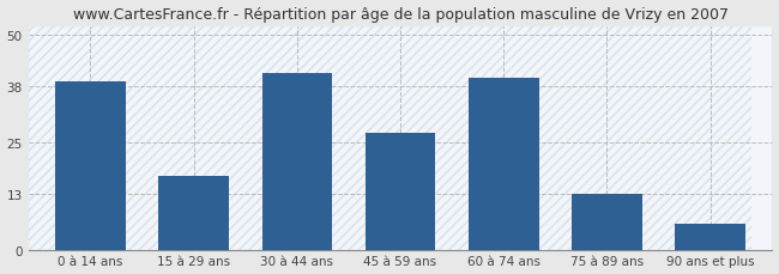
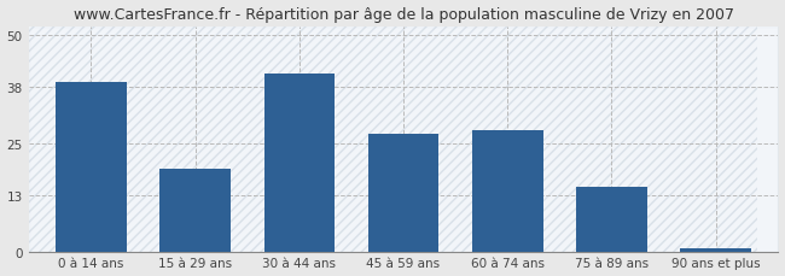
15 à 29 ans: 17.0 -> 19.0
60 à 74 ans: 40.0 -> 28.0
75 à 89 ans: 13.0 -> 15.0
90 ans et plus: 6.0 -> 0.8
